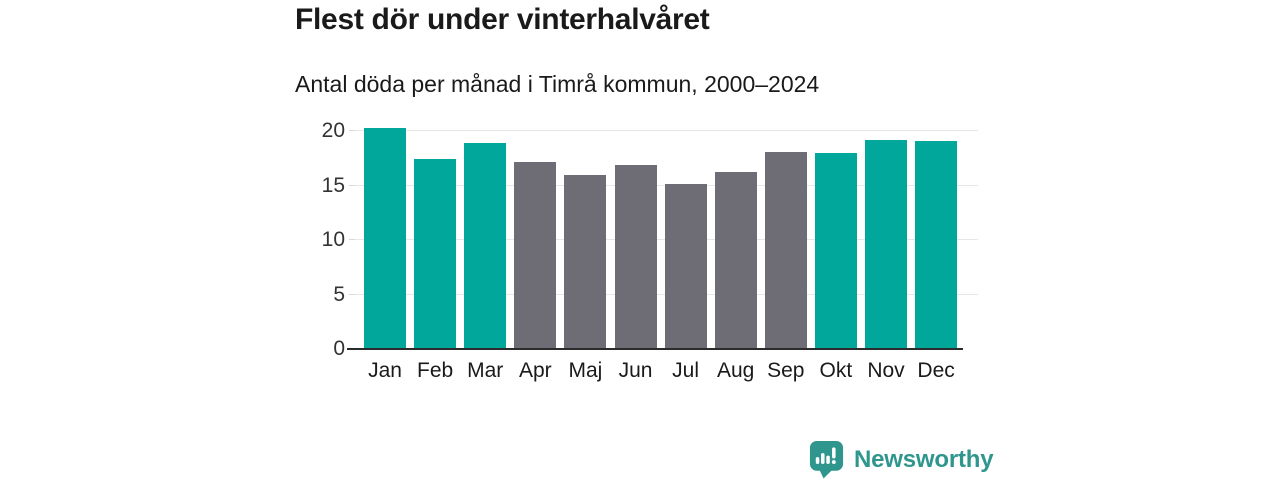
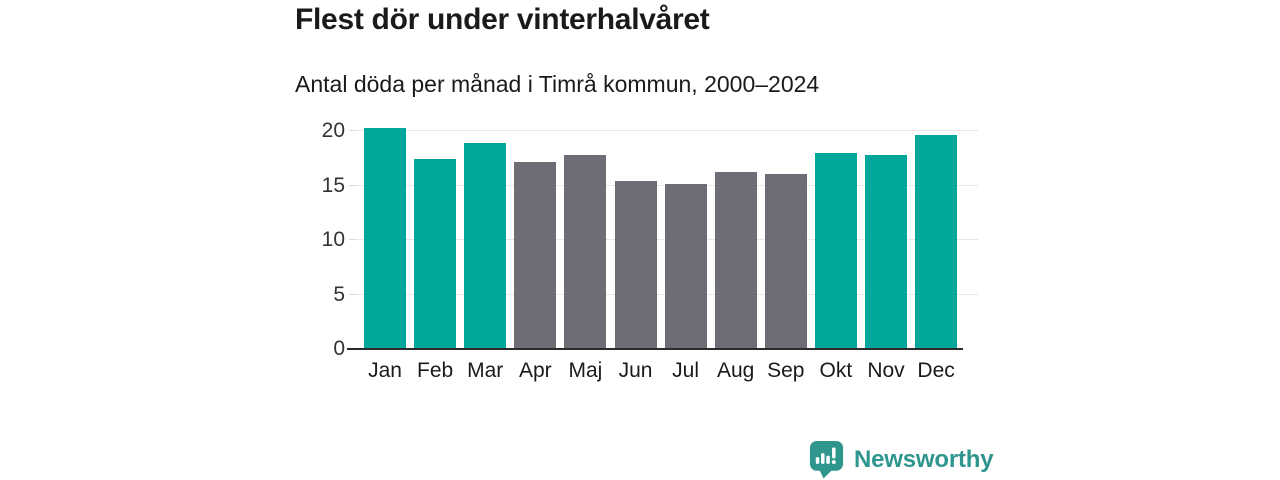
Maj: 16.0 -> 17.8
Jun: 16.9 -> 15.4
Sep: 18.1 -> 16.1
Nov: 19.2 -> 17.8
Dec: 19.1 -> 19.6
